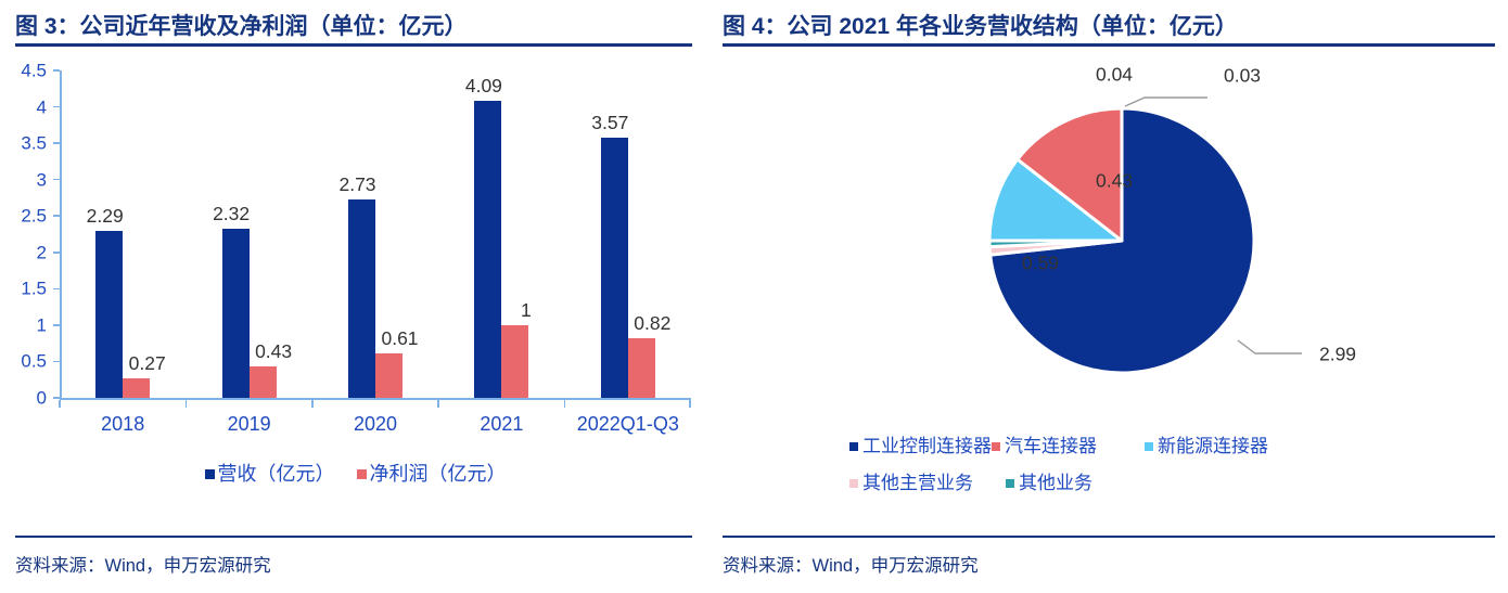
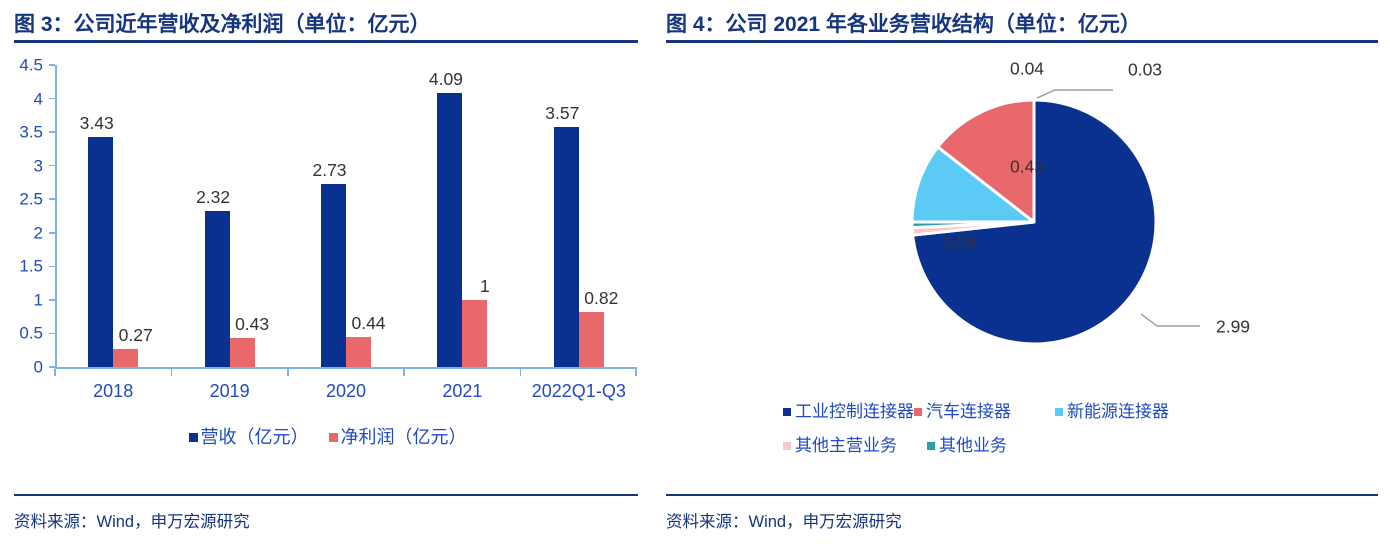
图 3：公司近年营收及净利润（单位：亿元）/营收（亿元）/2018: 2.29 -> 3.43
图 3：公司近年营收及净利润（单位：亿元）/净利润（亿元）/2020: 0.61 -> 0.44
